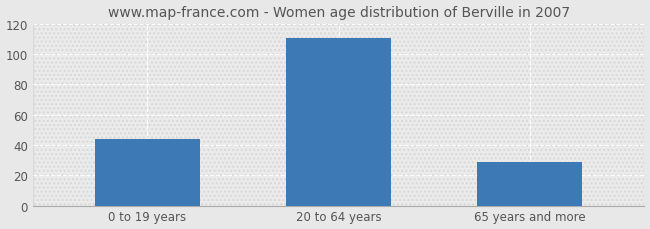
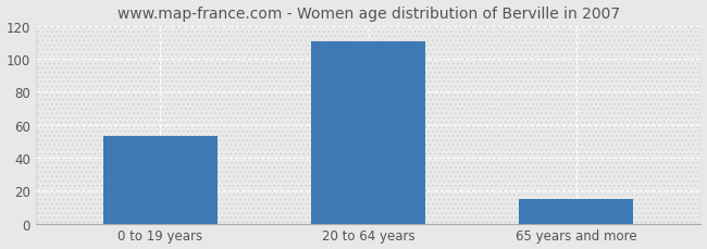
0 to 19 years: 44 -> 53
65 years and more: 29 -> 15
